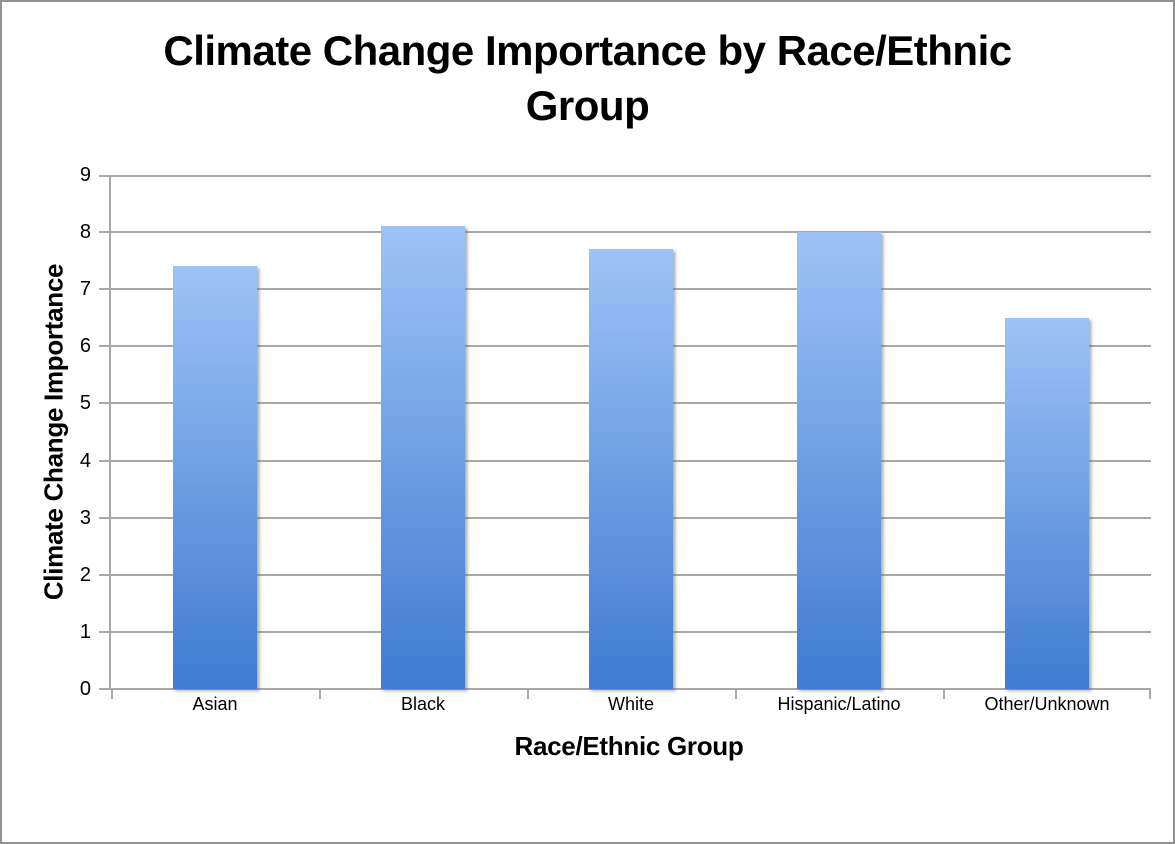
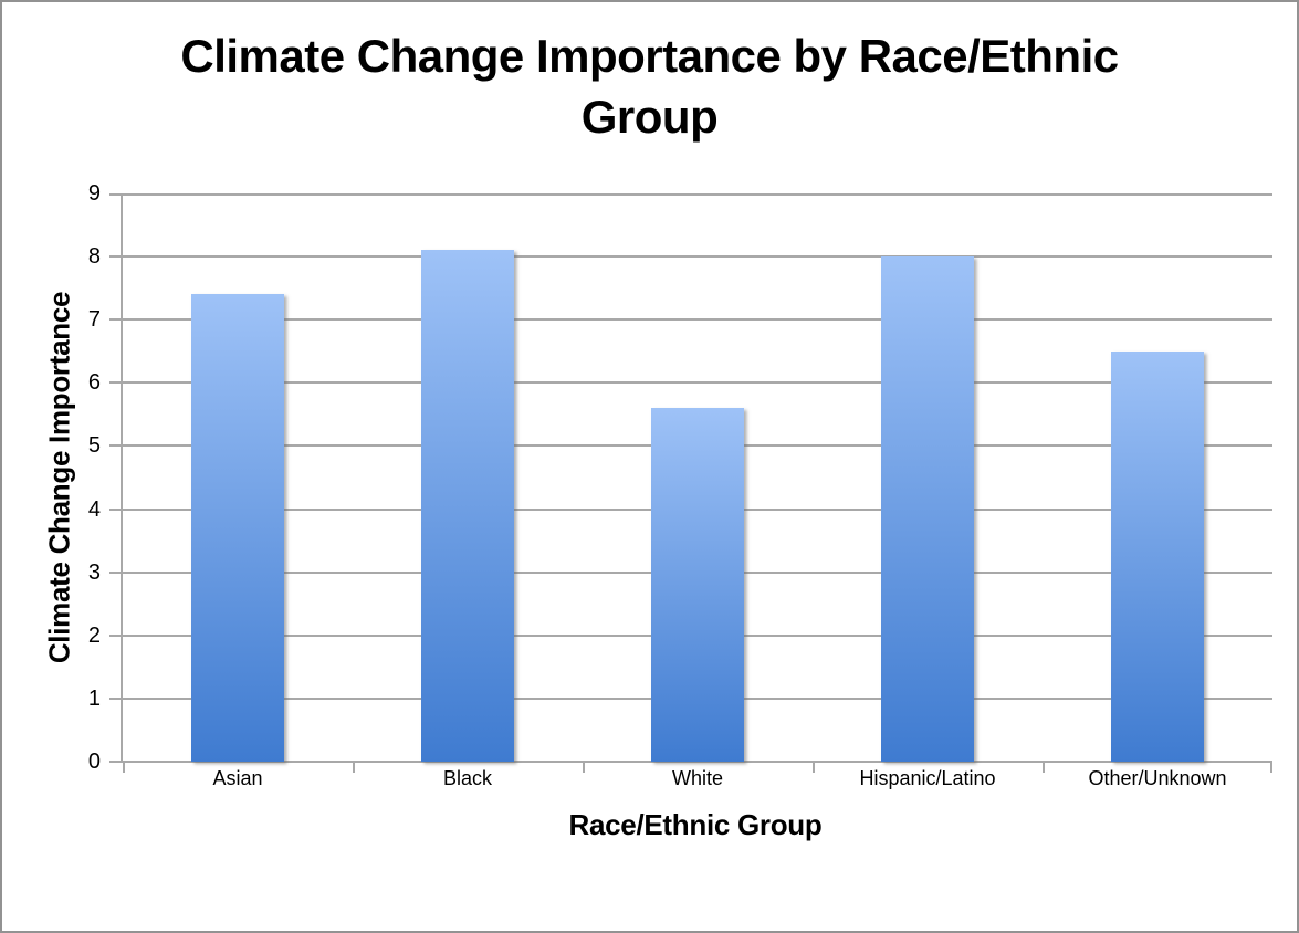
White: 7.7 -> 5.6
